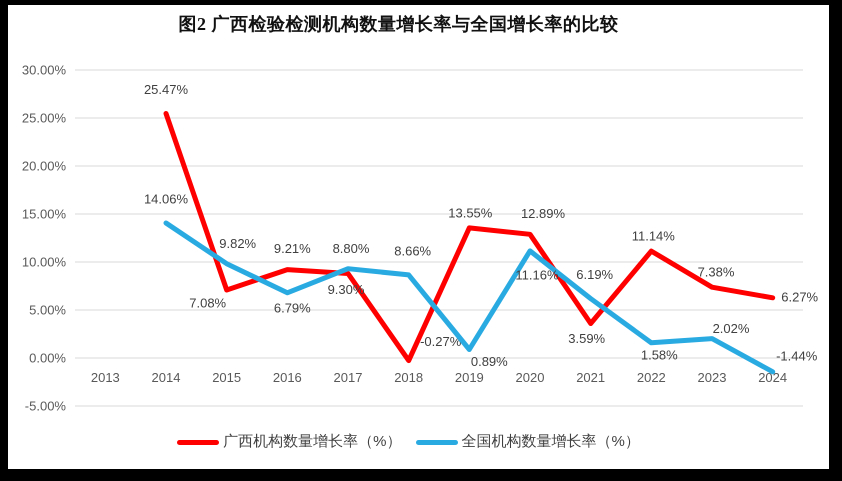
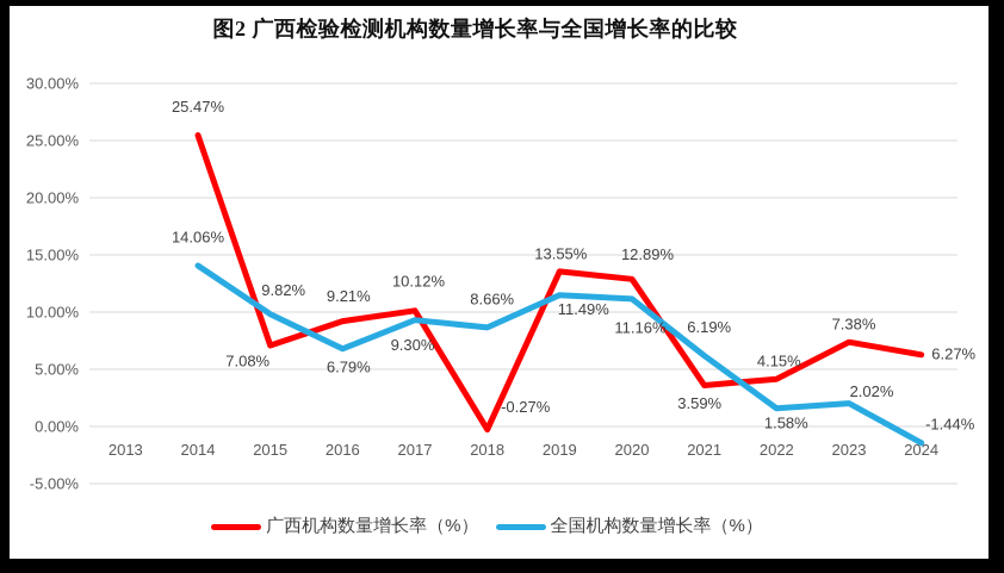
广西机构数量增长率（%）/2017: 8.80% -> 10.12%
全国机构数量增长率（%）/2019: 0.89% -> 11.49%
广西机构数量增长率（%）/2022: 11.14% -> 4.15%
